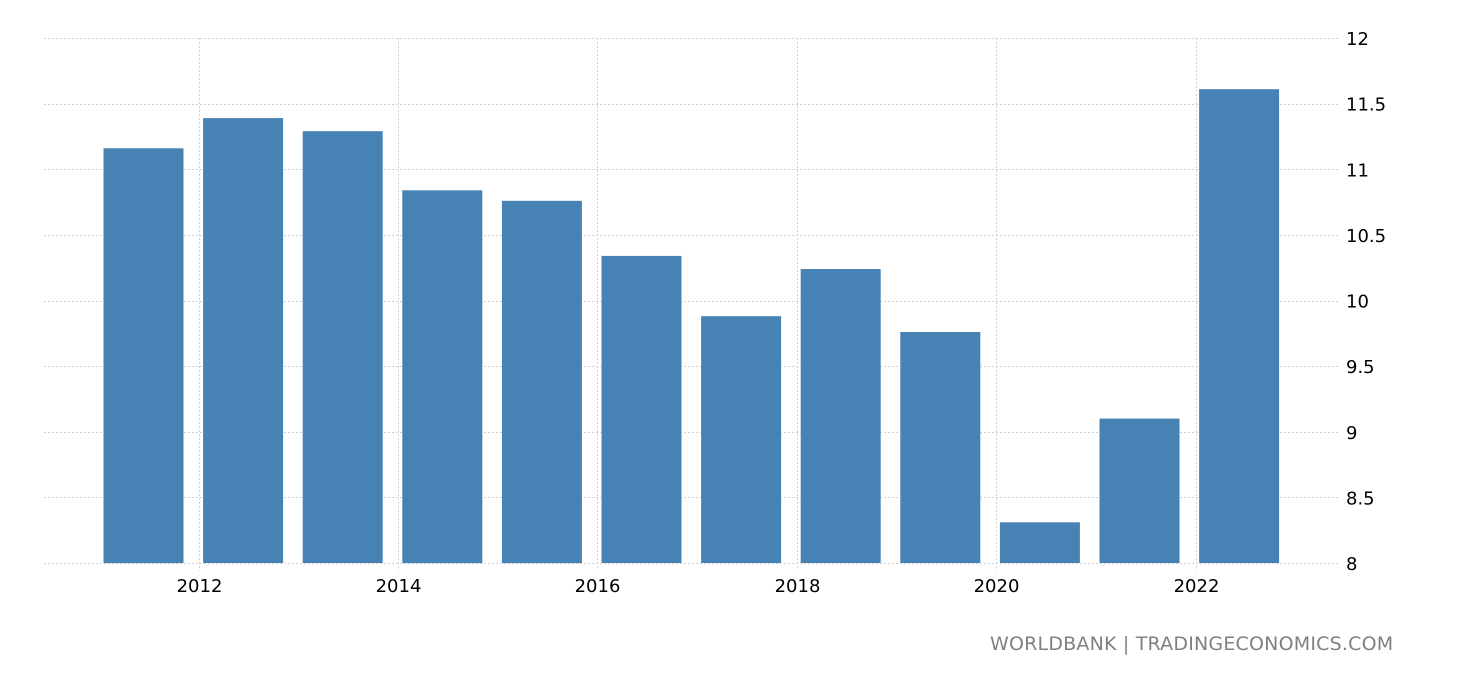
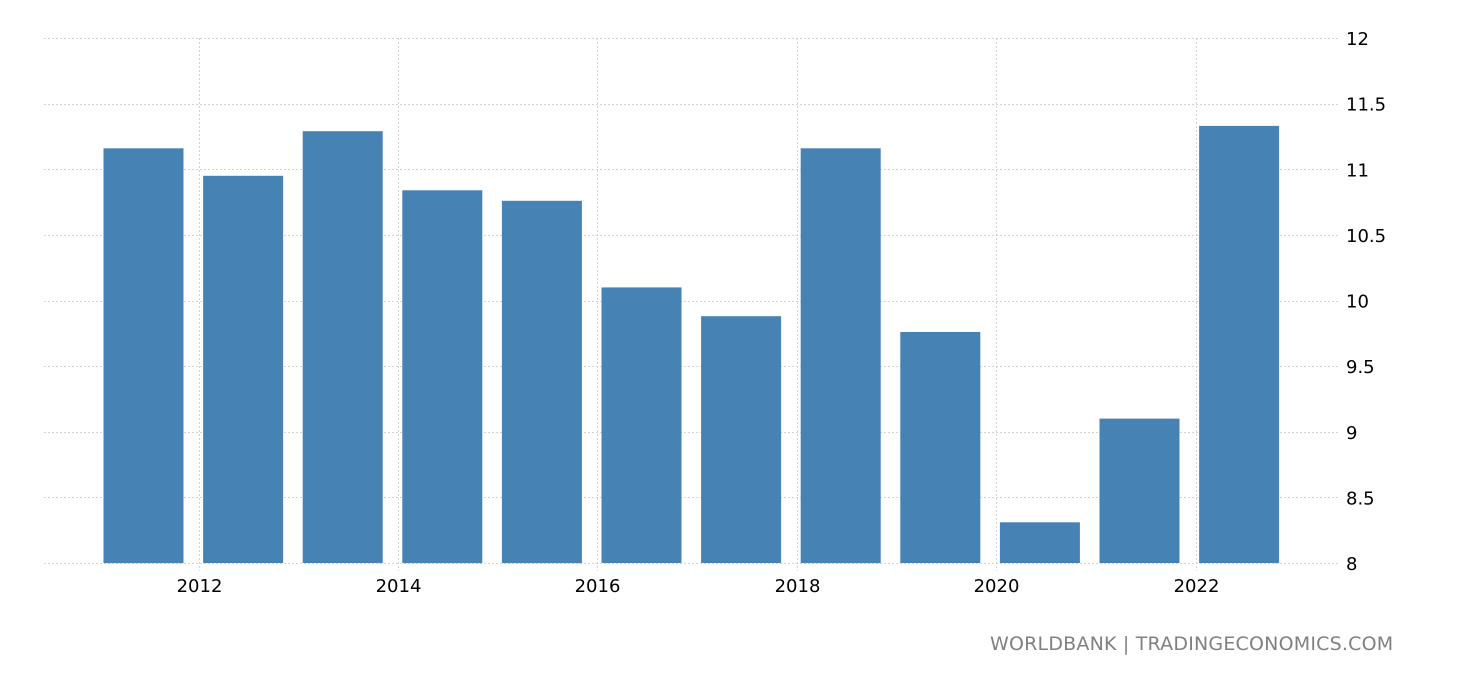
2012: 11.39 -> 10.95
2016: 10.34 -> 10.10
2018: 10.24 -> 11.16
2022: 11.61 -> 11.33
